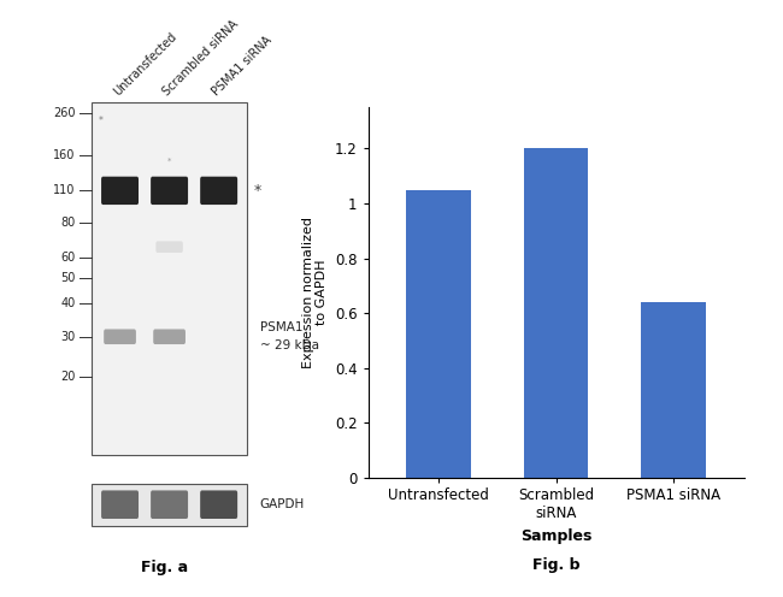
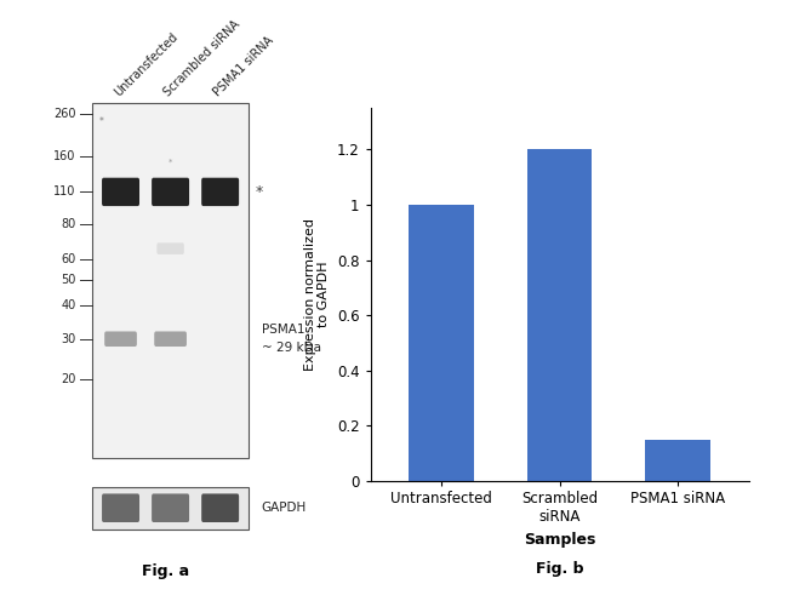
Untransfected: 1.05 -> 1.00
PSMA1 siRNA: 0.64 -> 0.15
